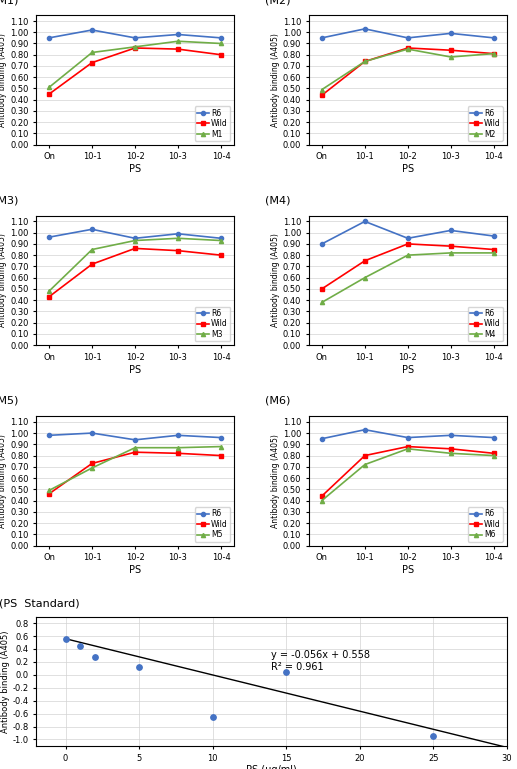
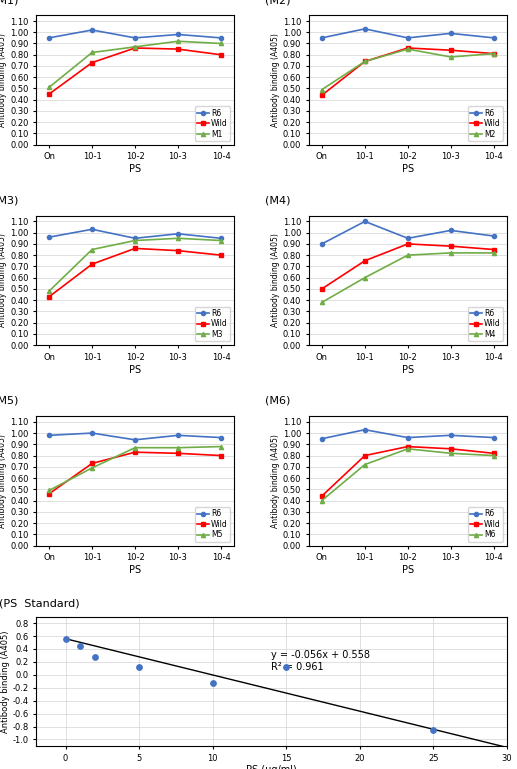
10: -0.66 -> -0.12
15: 0.04 -> 0.12
25: -0.94 -> -0.85
